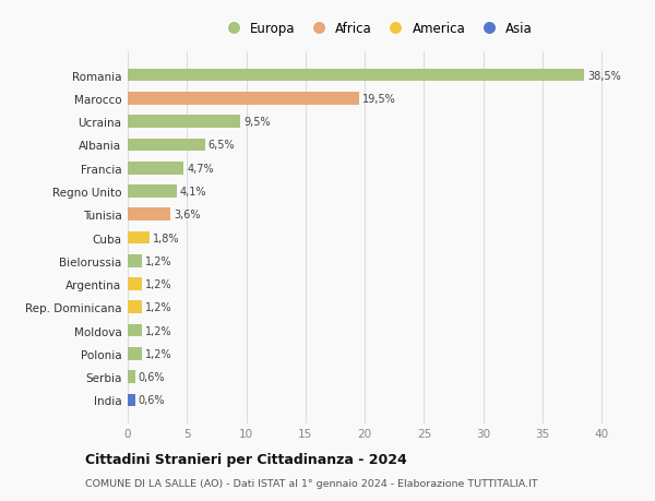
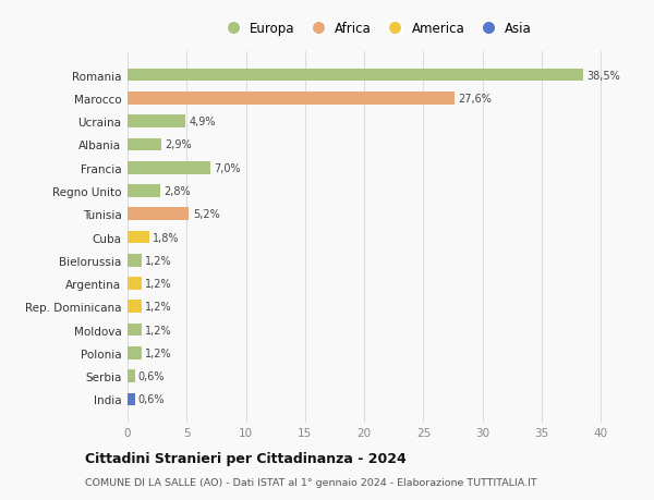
Marocco: 19,5% -> 27,6%
Ucraina: 9,5% -> 4,9%
Albania: 6,5% -> 2,9%
Francia: 4,7% -> 7,0%
Regno Unito: 4,1% -> 2,8%
Tunisia: 3,6% -> 5,2%
